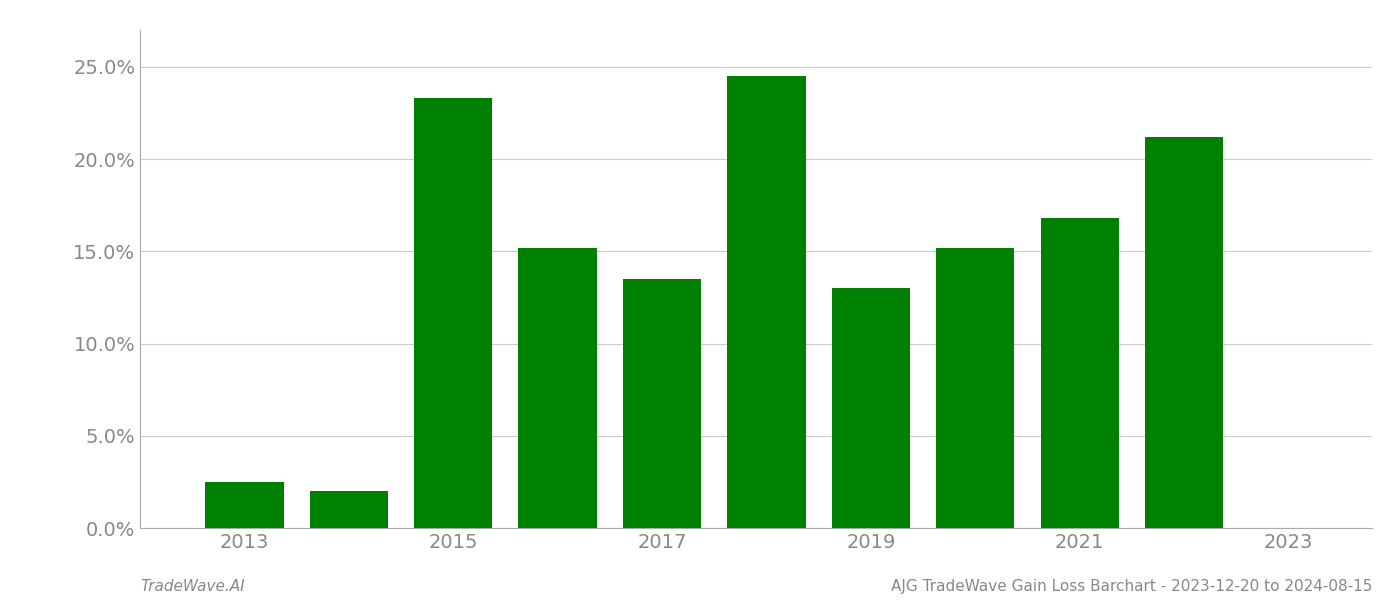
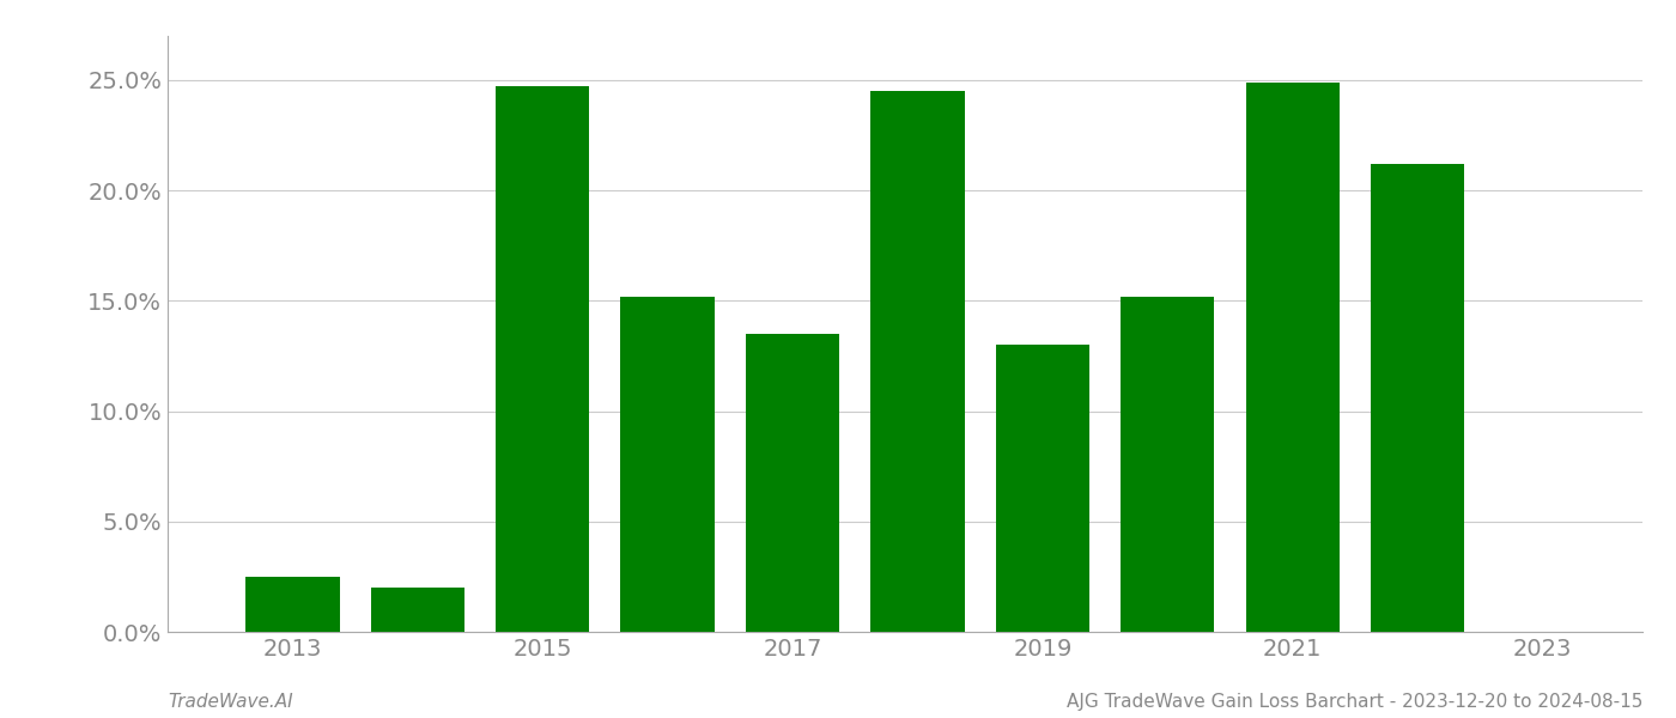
2015: 23.3% -> 24.7%
2021: 16.8% -> 24.9%
